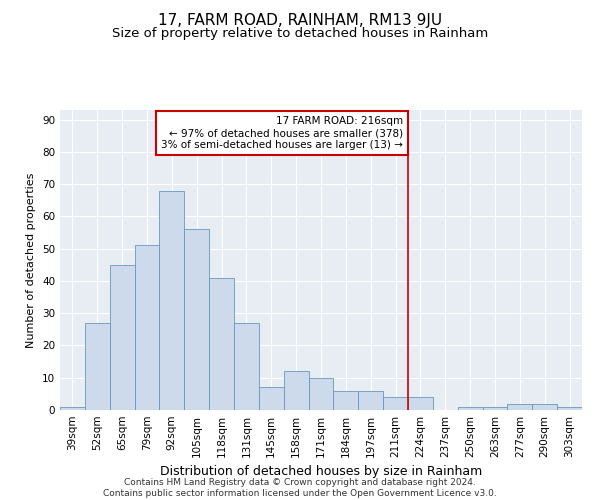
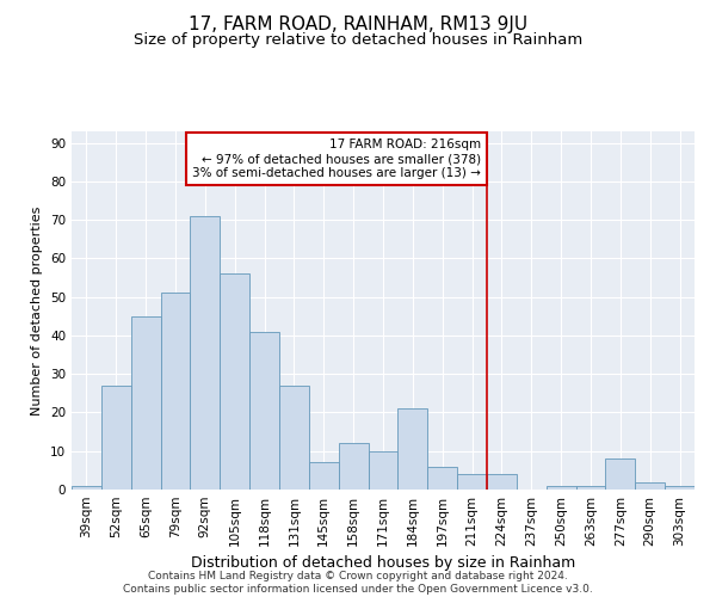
92sqm: 68 -> 71
184sqm: 6 -> 21
277sqm: 2 -> 8
